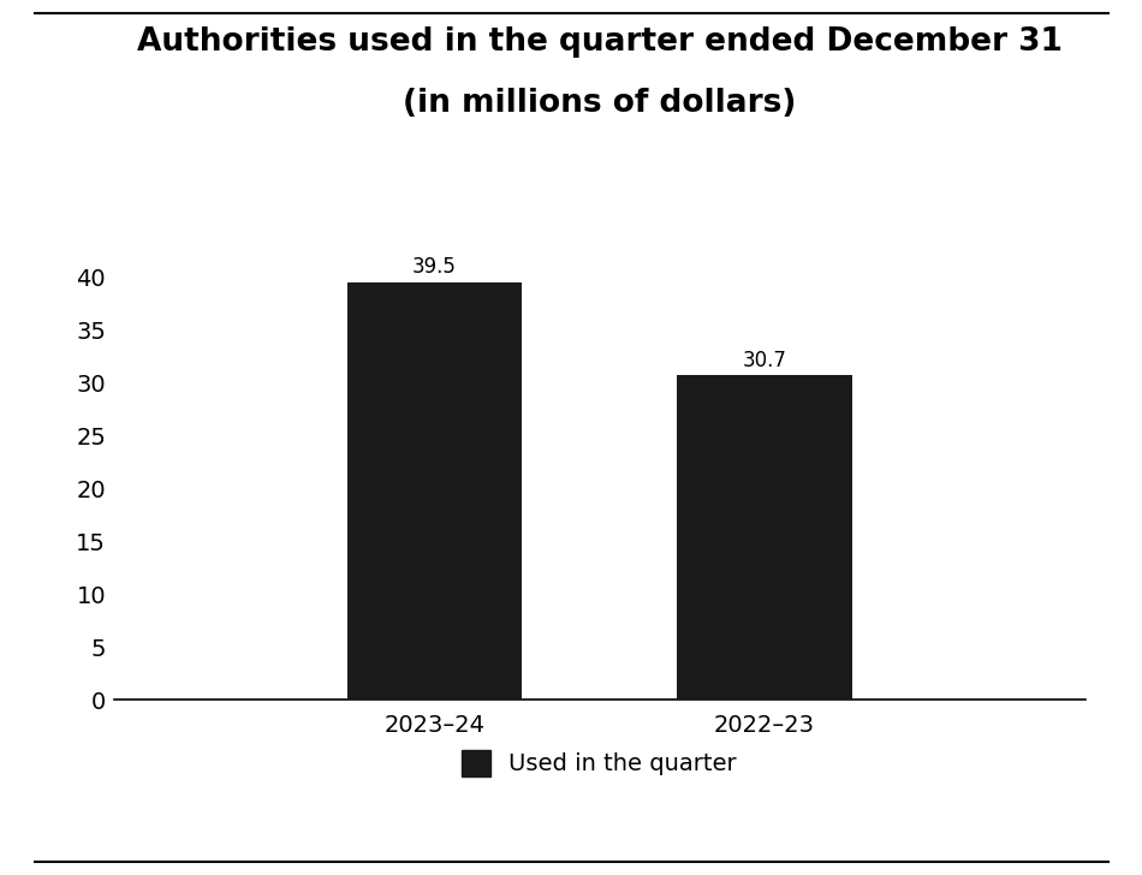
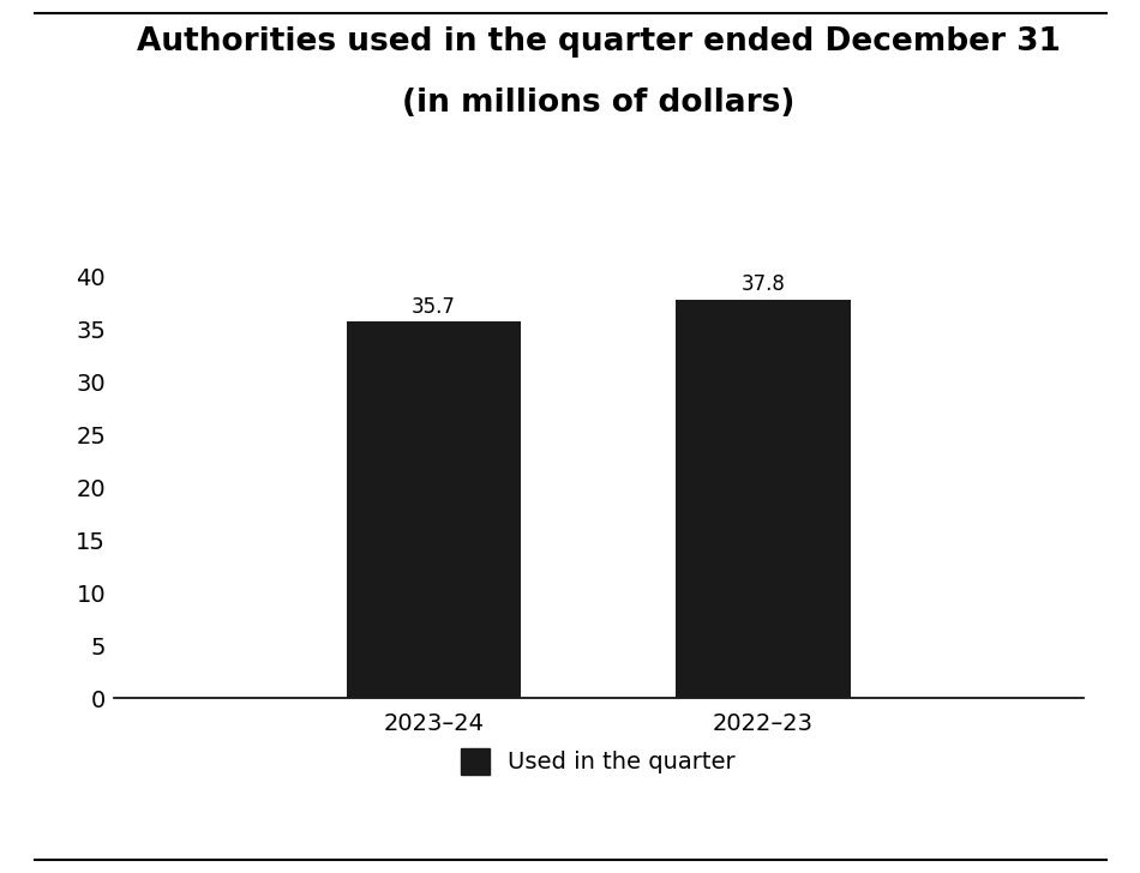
2023–24: 39.5 -> 35.7
2022–23: 30.7 -> 37.8
